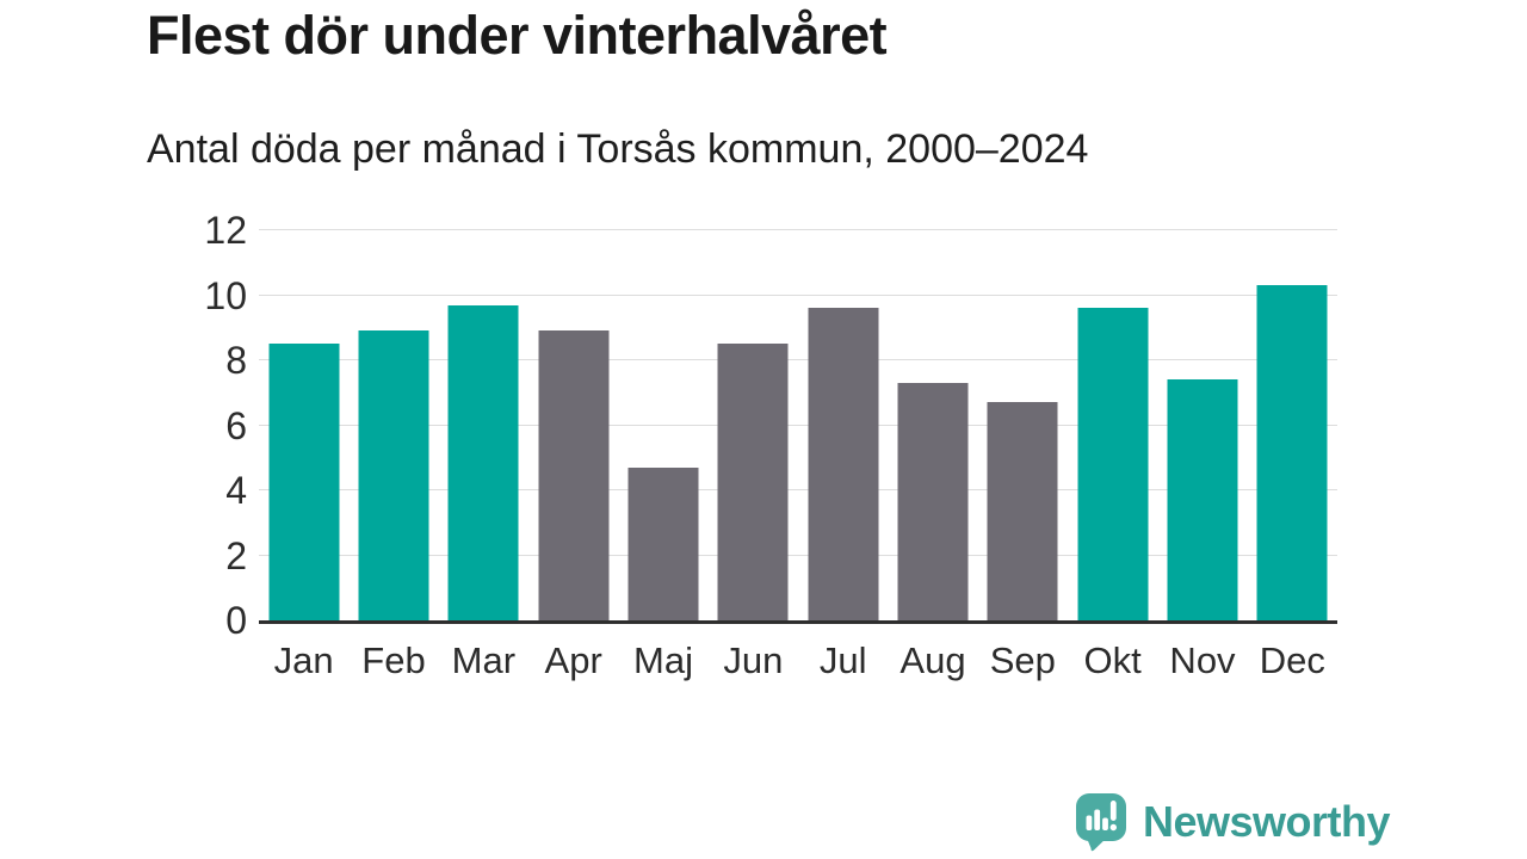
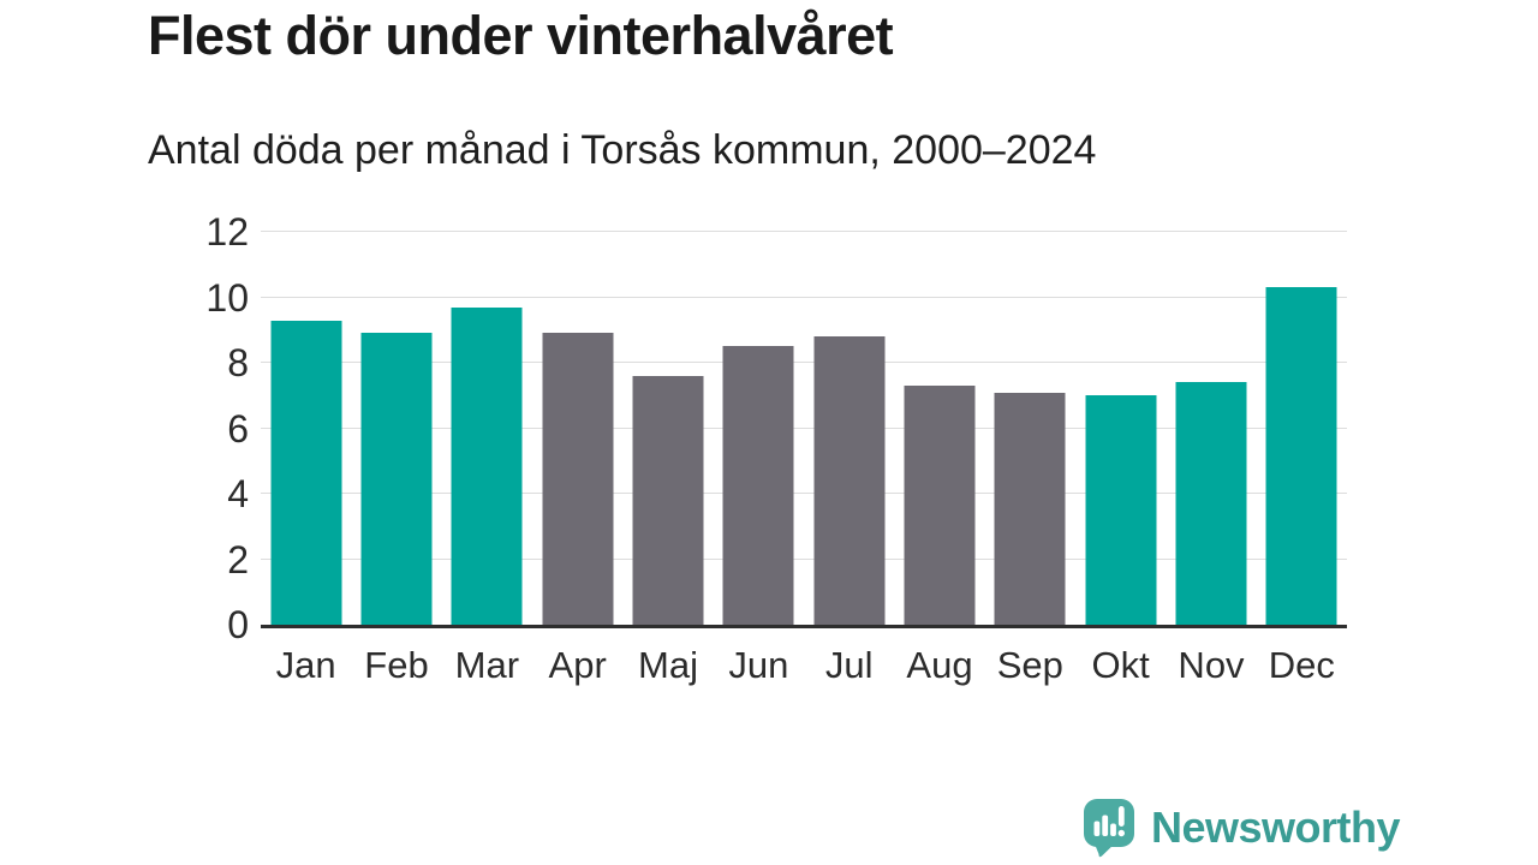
Jan: 8.5 -> 9.3
Maj: 4.7 -> 7.6
Jul: 9.6 -> 8.8
Sep: 6.7 -> 7.1
Okt: 9.6 -> 7.0
